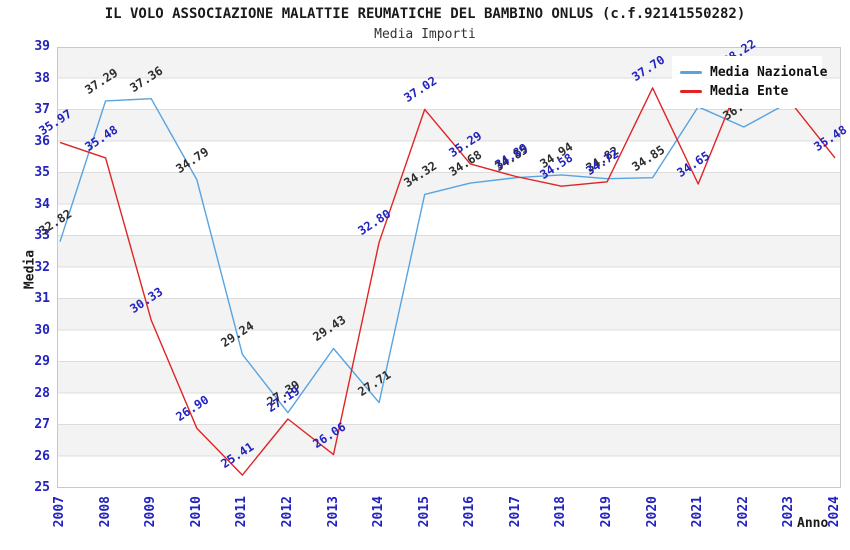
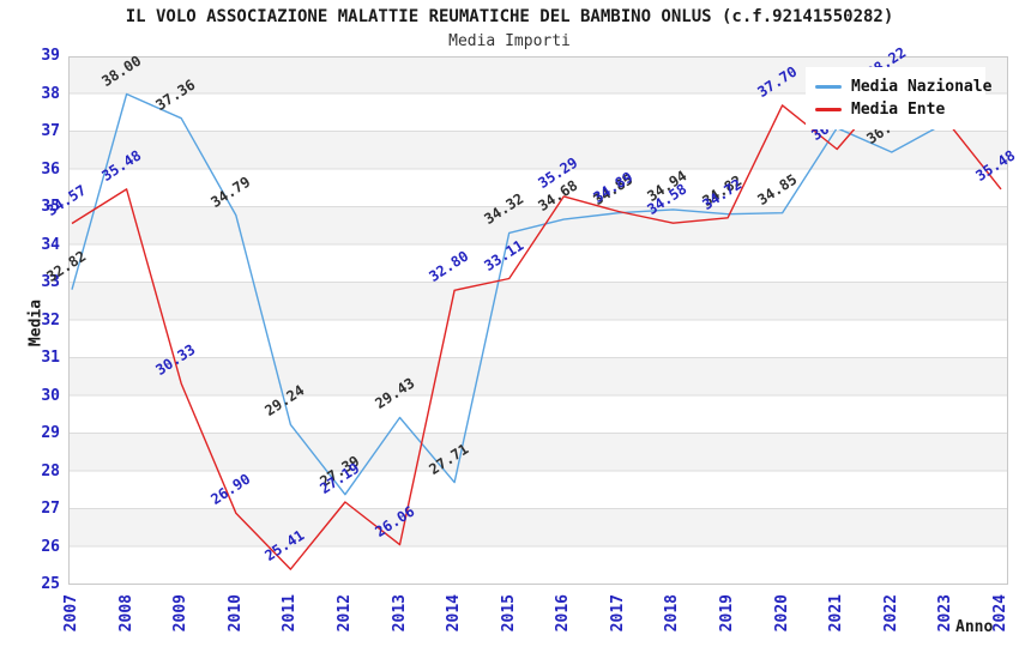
Media Ente/2007: 35.97 -> 34.57
Media Nazionale/2008: 37.29 -> 38.00
Media Ente/2015: 37.02 -> 33.11
Media Ente/2021: 34.65 -> 36.54
